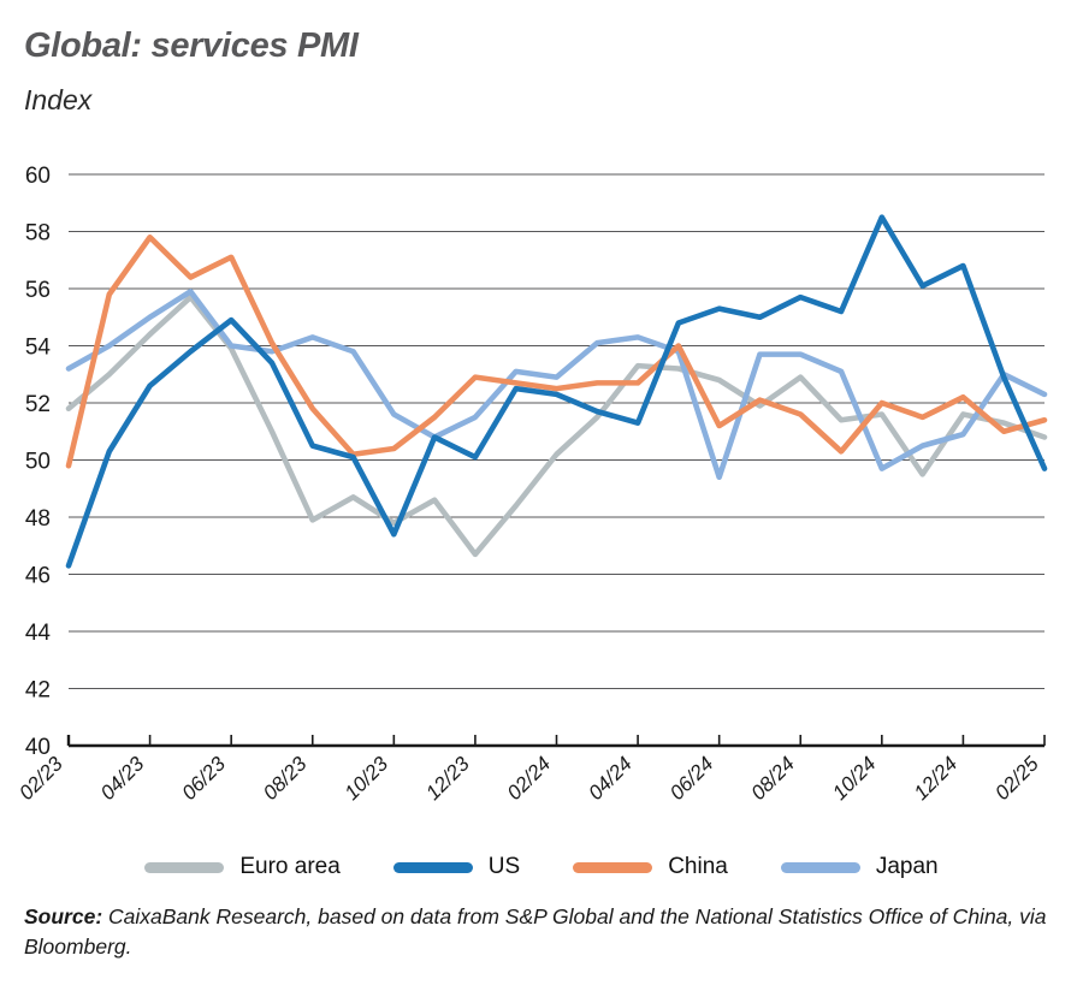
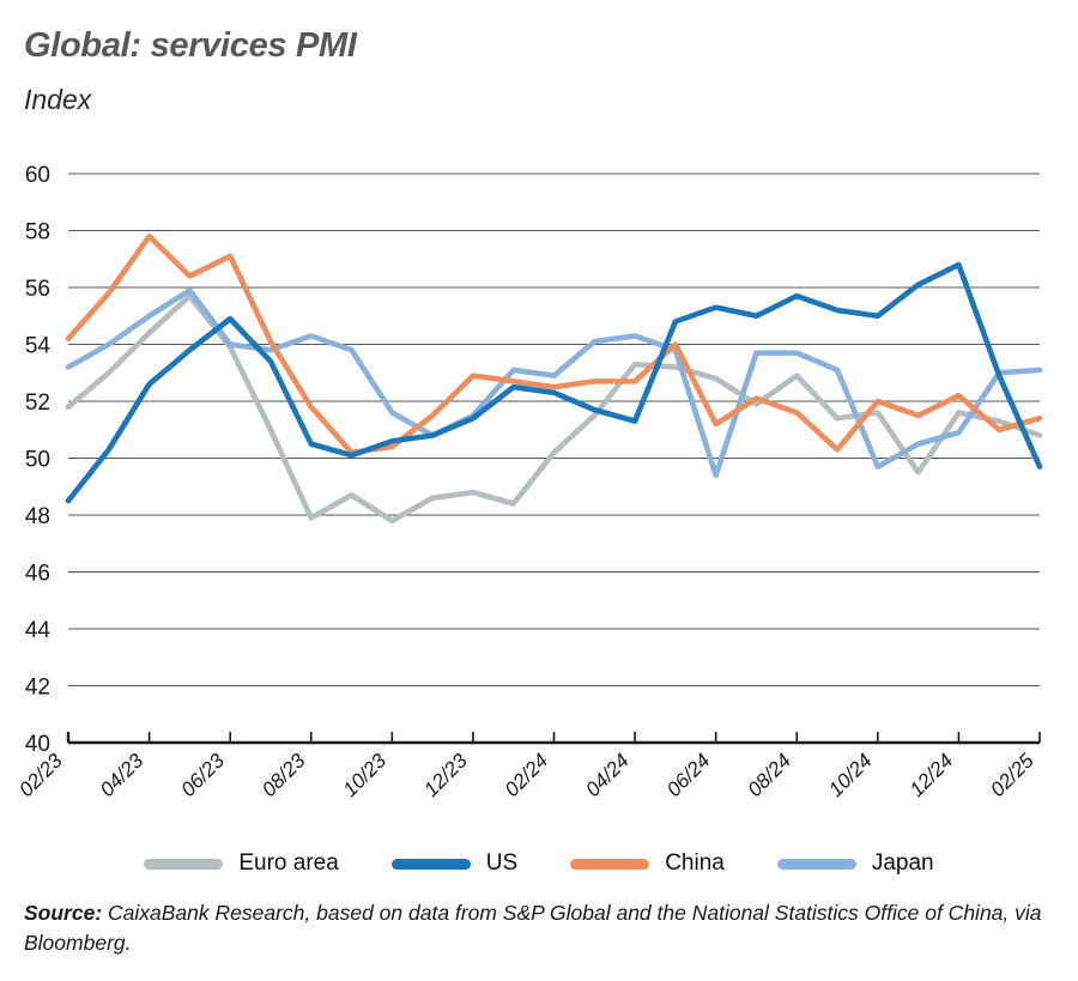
US/02/23: 46.3 -> 48.5
China/02/23: 49.8 -> 54.2
US/10/23: 47.4 -> 50.6
Euro area/12/23: 46.7 -> 48.8
US/12/23: 50.1 -> 51.4
US/10/24: 58.5 -> 55.0
Japan/02/25: 52.3 -> 53.1
